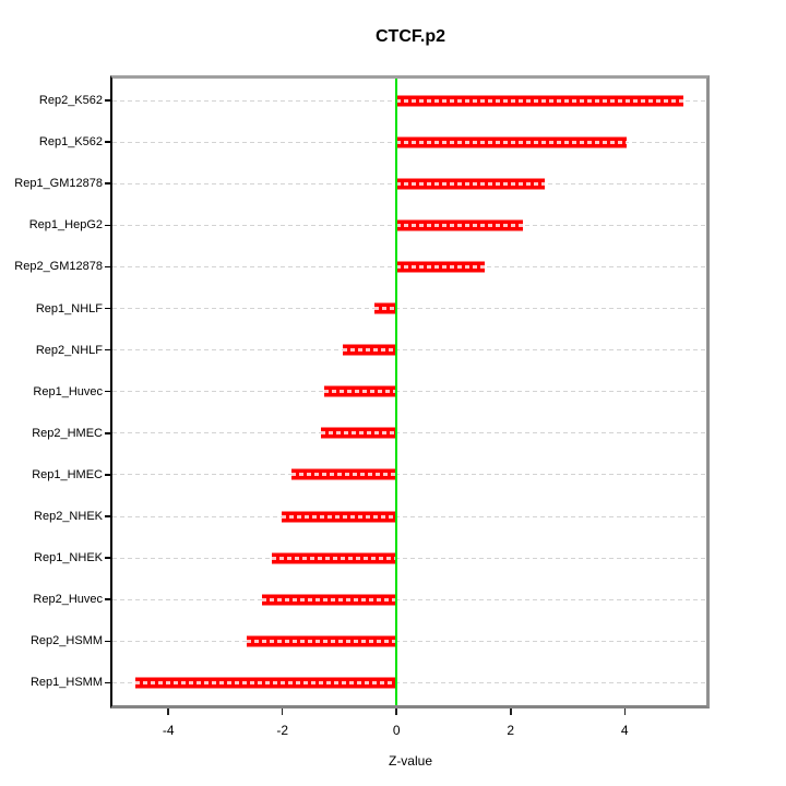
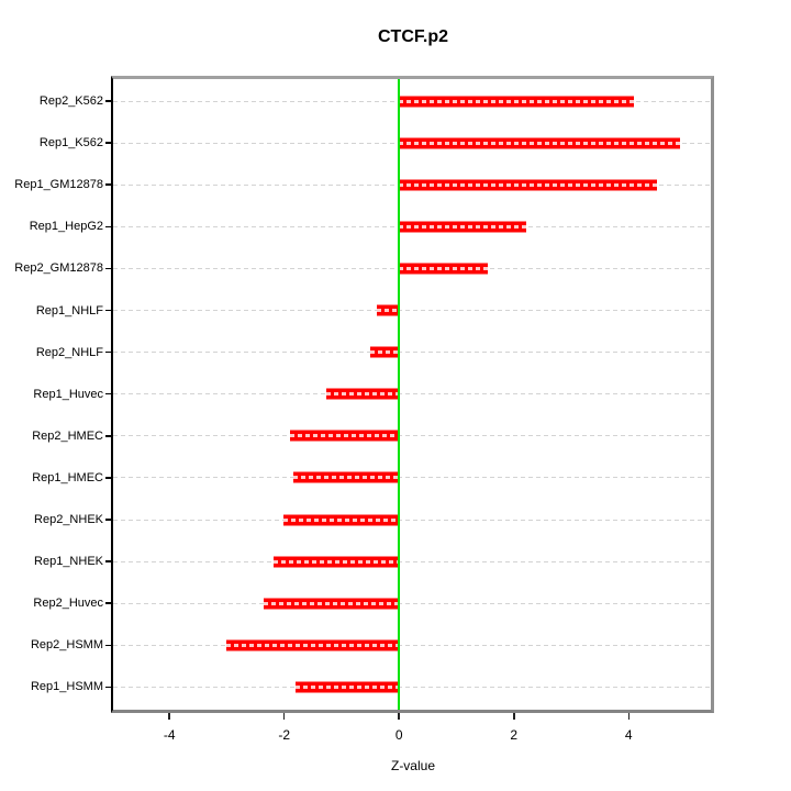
Rep2_K562: 5.0 -> 4.1
Rep1_K562: 4.0 -> 4.9
Rep1_GM12878: 2.6 -> 4.5
Rep2_NHLF: -0.9 -> -0.5
Rep2_HMEC: -1.3 -> -1.9
Rep2_HSMM: -2.6 -> -3.0
Rep1_HSMM: -4.6 -> -1.8
